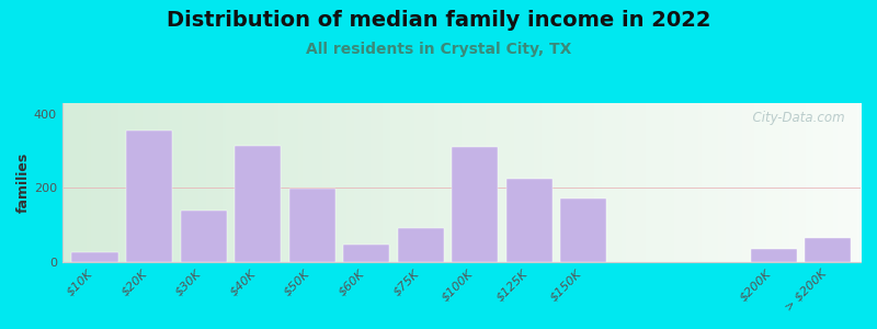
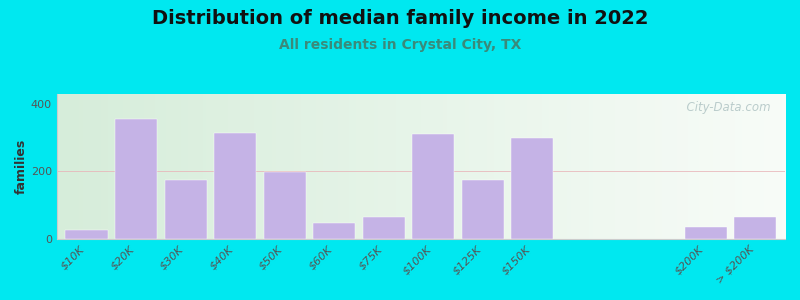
$30K: 140 -> 175
$75K: 90 -> 65
$125K: 225 -> 175
$150K: 170 -> 300
